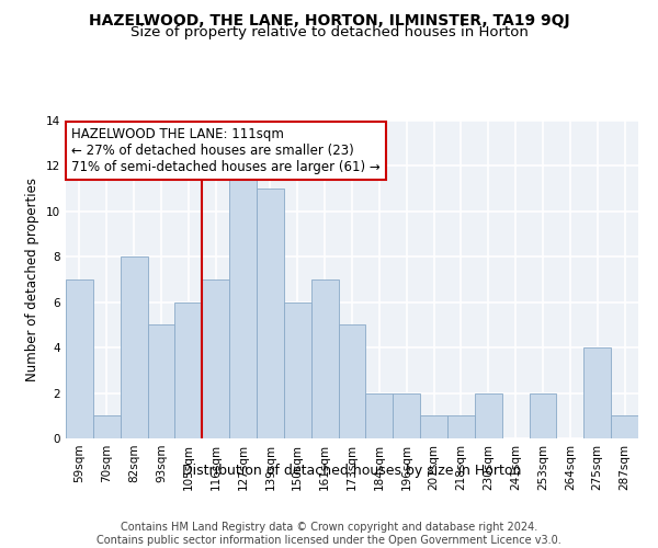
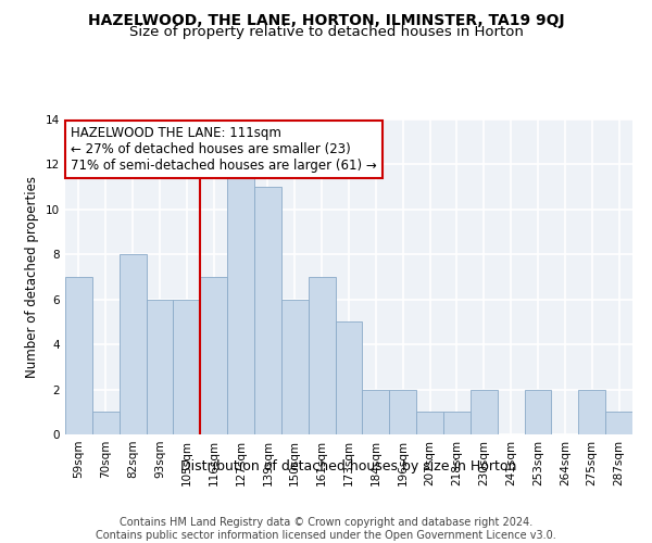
93sqm: 5 -> 6
275sqm: 4 -> 2
